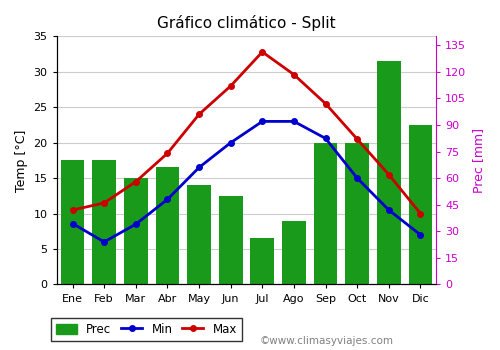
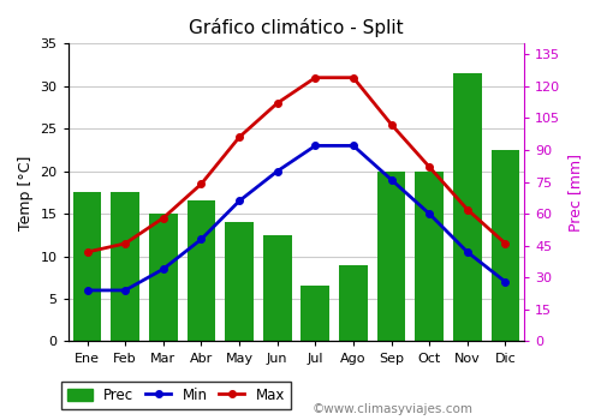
Min/Ene: 8.6 -> 6.0
Max/Jul: 32.8 -> 31.0
Max/Ago: 29.6 -> 31.0
Min/Sep: 20.6 -> 19.0
Max/Dic: 10.0 -> 11.5
